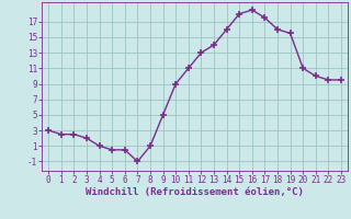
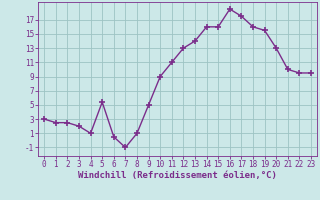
5: 0.5 -> 5.4
15: 18.0 -> 16.0
20: 11.0 -> 13.0
